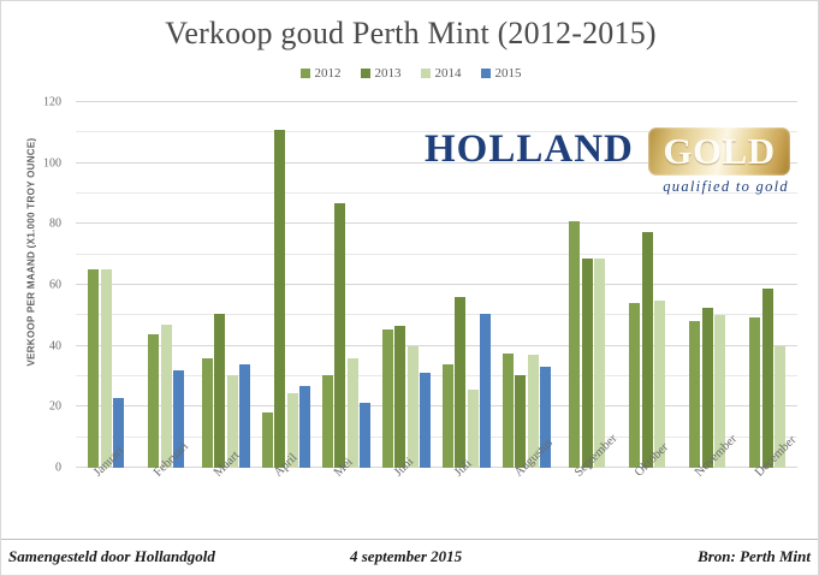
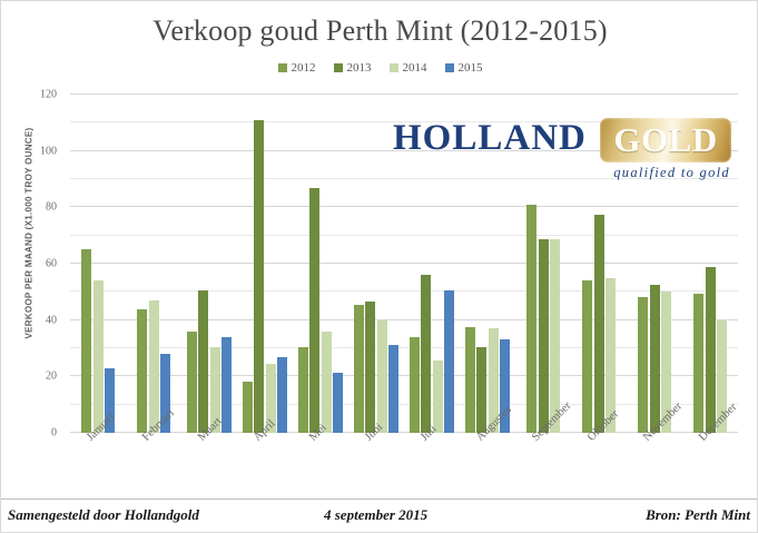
2014/Januari: 65 -> 54
2015/Februari: 32 -> 28
